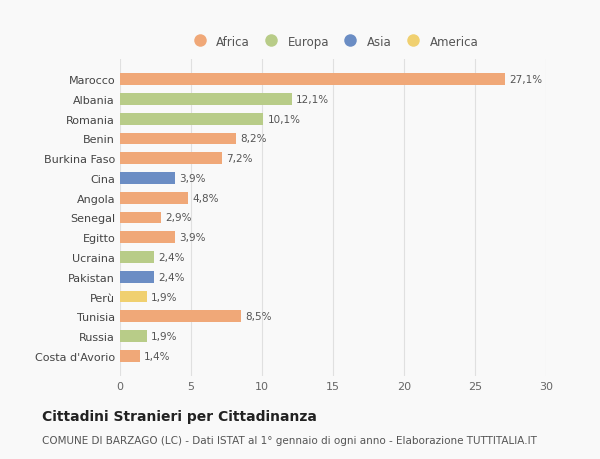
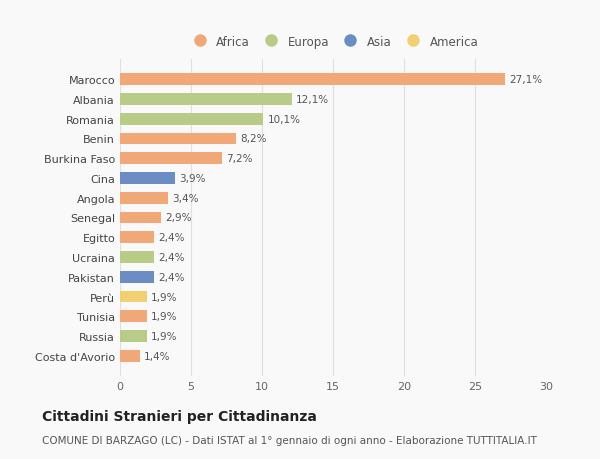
Angola: 4,8% -> 3,4%
Egitto: 3,9% -> 2,4%
Tunisia: 8,5% -> 1,9%
